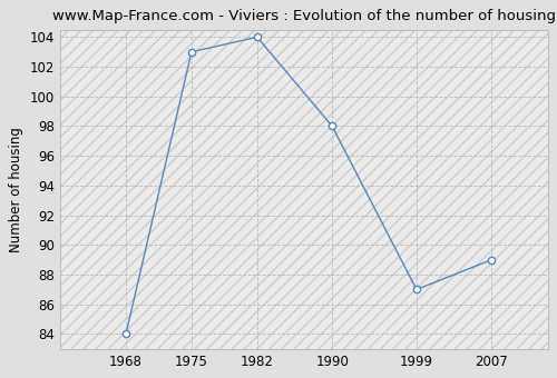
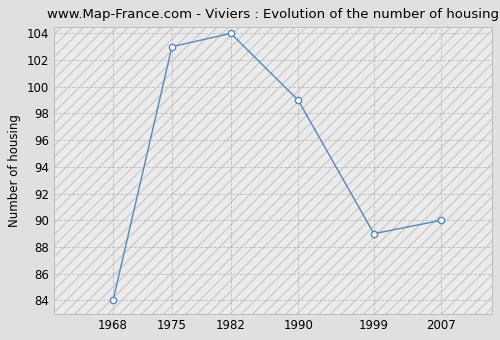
1990: 98 -> 99
1999: 87 -> 89
2007: 89 -> 90
